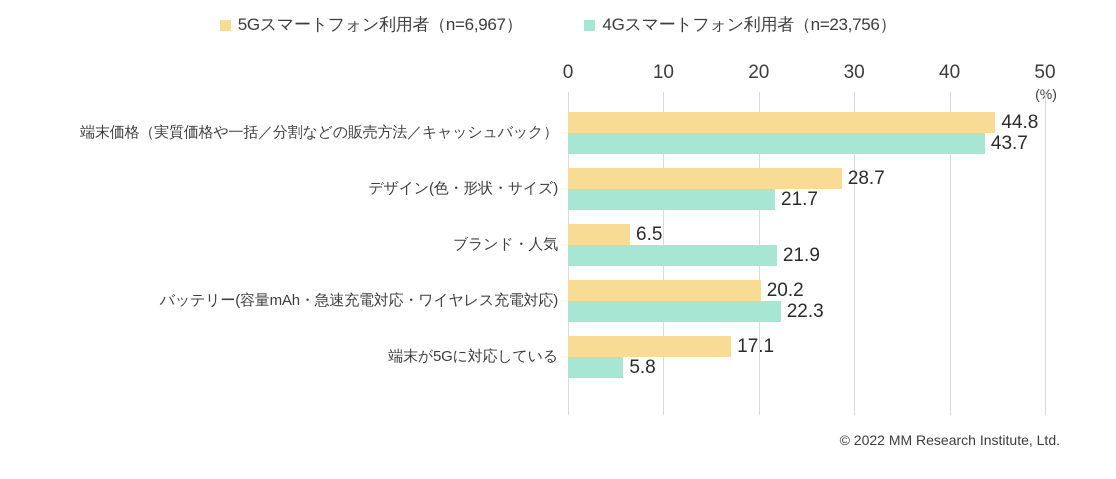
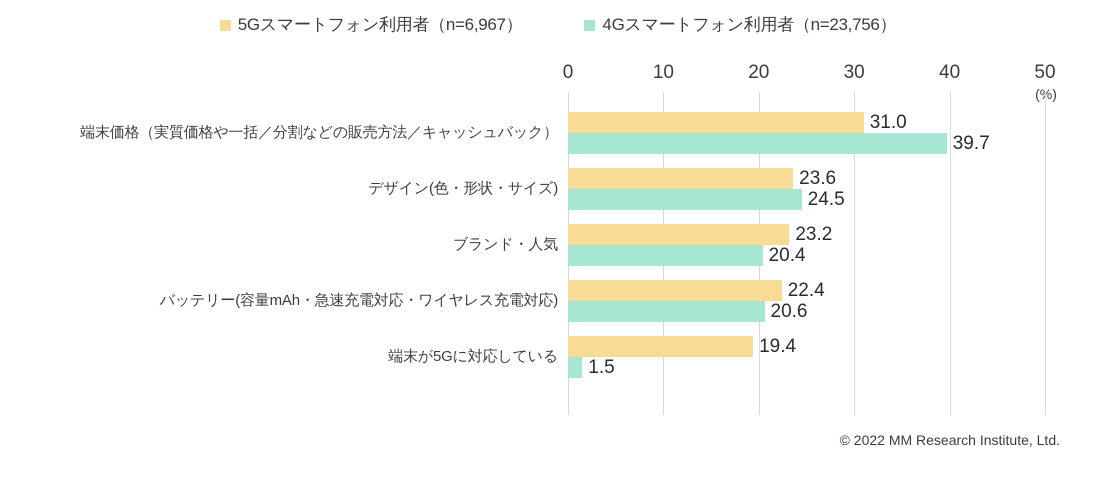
5Gスマートフォン利用者（n=6,967）/端末価格（実質価格や一括／分割などの販売方法／キャッシュバック）: 44.8 -> 31.0
4Gスマートフォン利用者（n=23,756）/端末価格（実質価格や一括／分割などの販売方法／キャッシュバック）: 43.7 -> 39.7
5Gスマートフォン利用者（n=6,967）/デザイン(色・形状・サイズ): 28.7 -> 23.6
4Gスマートフォン利用者（n=23,756）/デザイン(色・形状・サイズ): 21.7 -> 24.5
5Gスマートフォン利用者（n=6,967）/ブランド・人気: 6.5 -> 23.2
4Gスマートフォン利用者（n=23,756）/ブランド・人気: 21.9 -> 20.4
5Gスマートフォン利用者（n=6,967）/バッテリー(容量mAh・急速充電対応・ワイヤレス充電対応): 20.2 -> 22.4
4Gスマートフォン利用者（n=23,756）/バッテリー(容量mAh・急速充電対応・ワイヤレス充電対応): 22.3 -> 20.6
5Gスマートフォン利用者（n=6,967）/端末が5Gに対応している: 17.1 -> 19.4
4Gスマートフォン利用者（n=23,756）/端末が5Gに対応している: 5.8 -> 1.5
